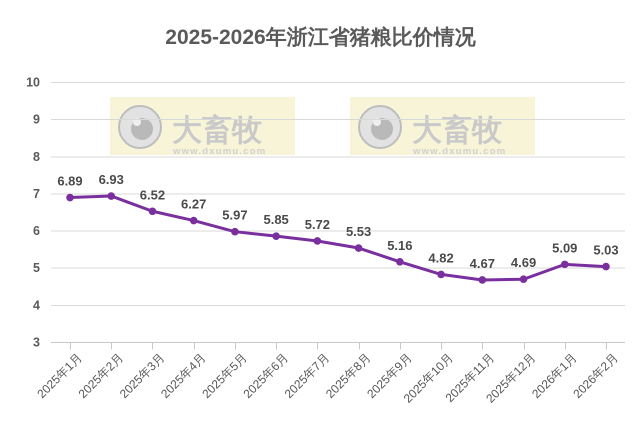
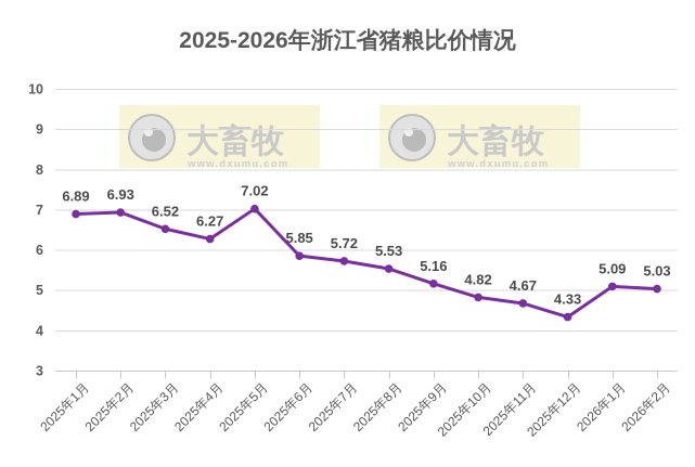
2025年5月: 5.97 -> 7.02
2025年12月: 4.69 -> 4.33
